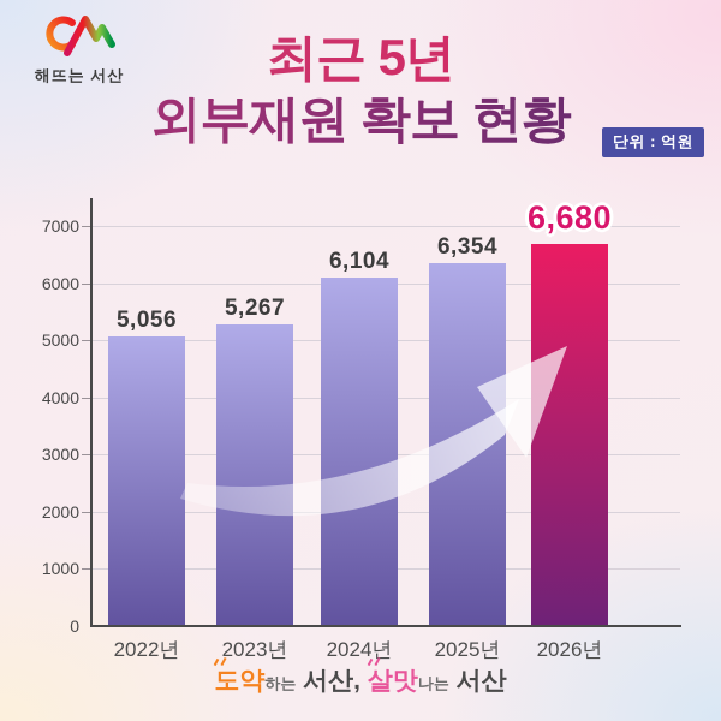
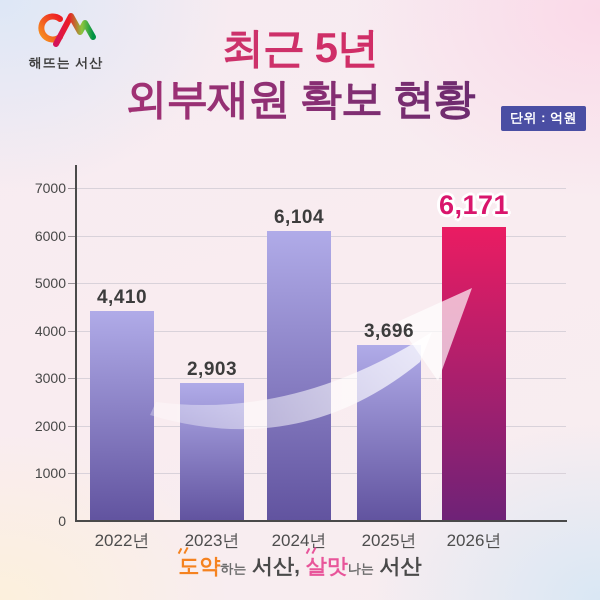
2022년: 5,056 -> 4,410
2023년: 5,267 -> 2,903
2025년: 6,354 -> 3,696
2026년: 6,680 -> 6,171
